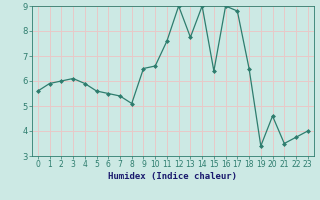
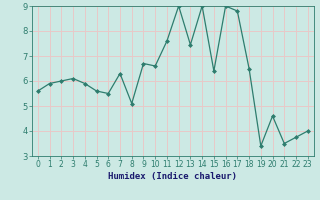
7: 5.40 -> 6.30
9: 6.50 -> 6.70
13: 7.75 -> 7.45
